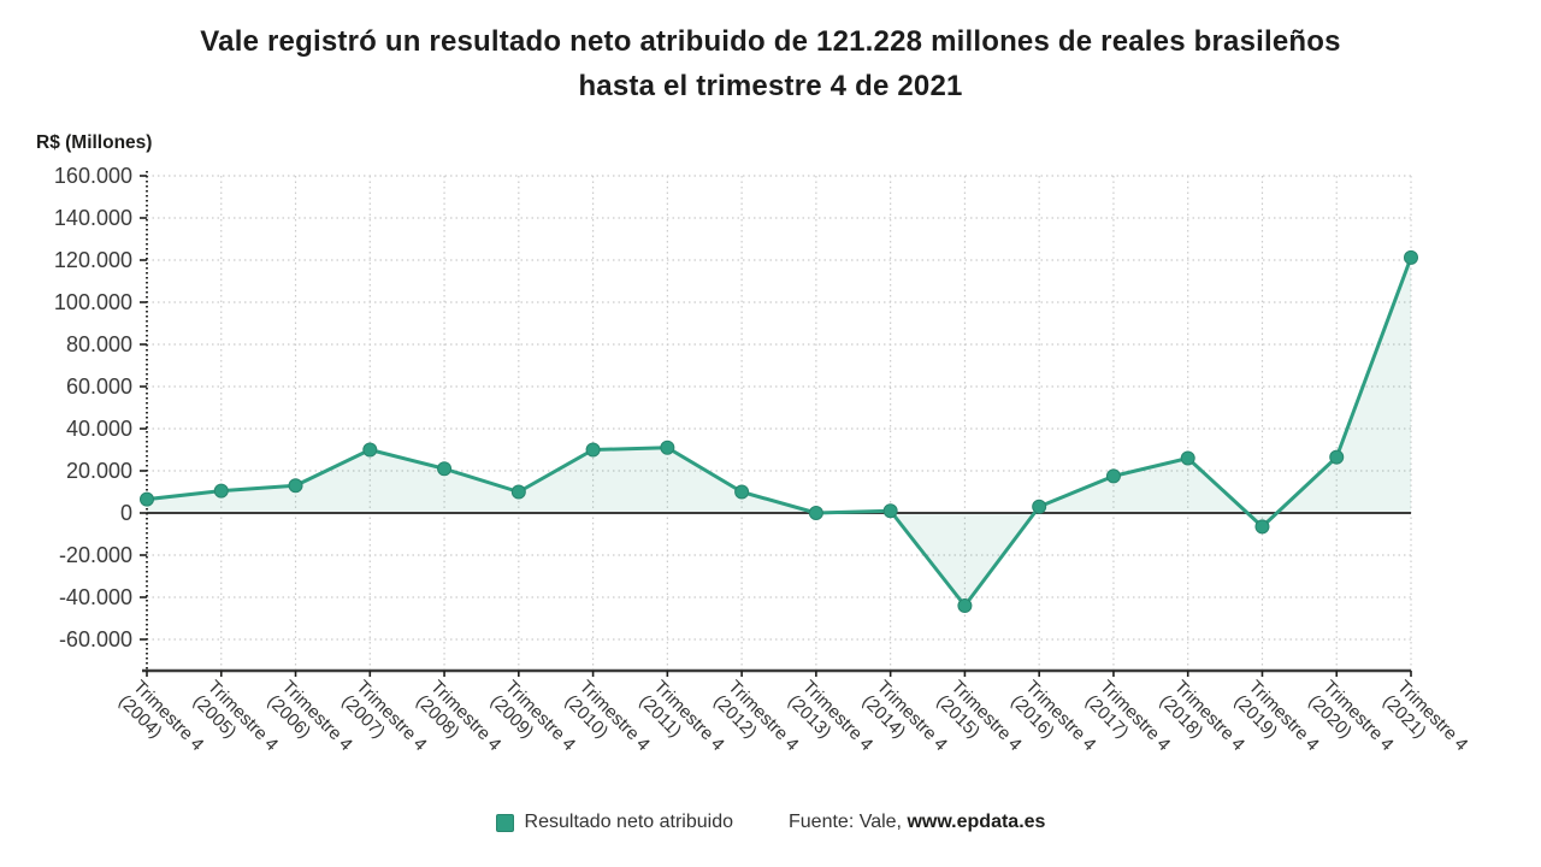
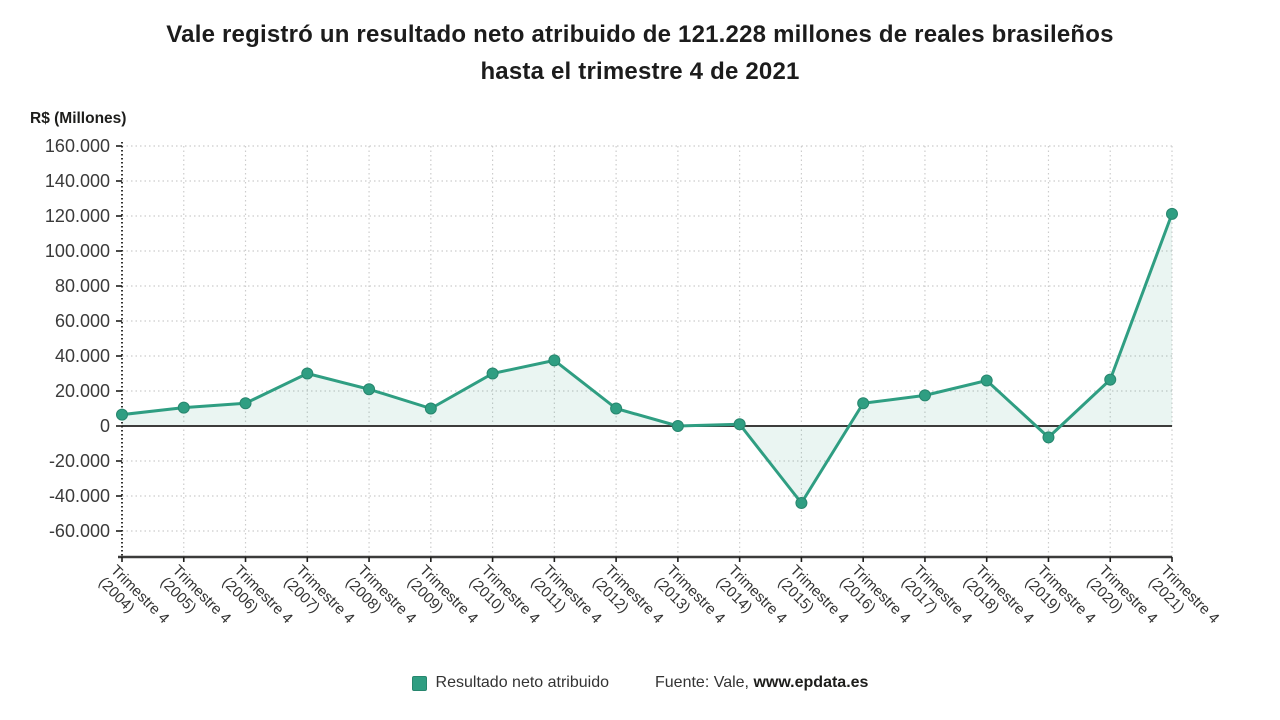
Trimestre 4 (2011): 31000 -> 38000
Trimestre 4 (2016): 3000 -> 13000
